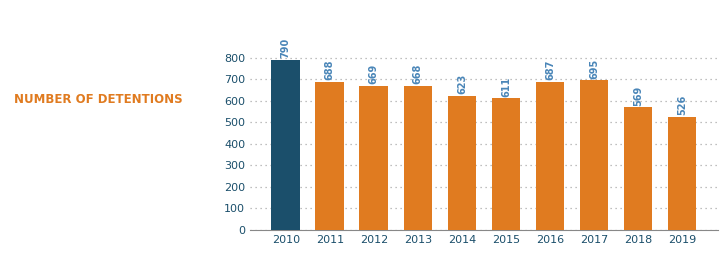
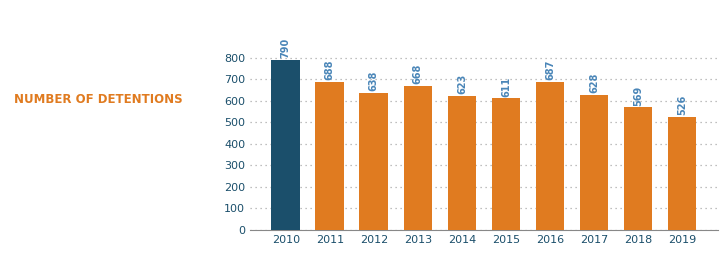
2012: 669 -> 638
2017: 695 -> 628
